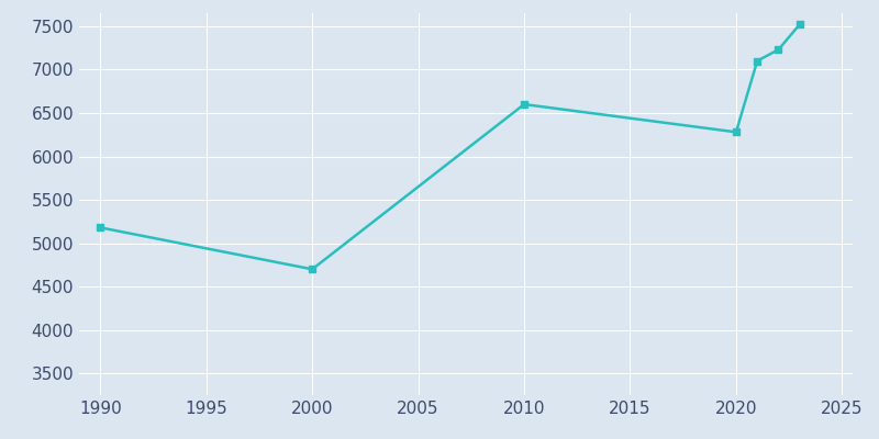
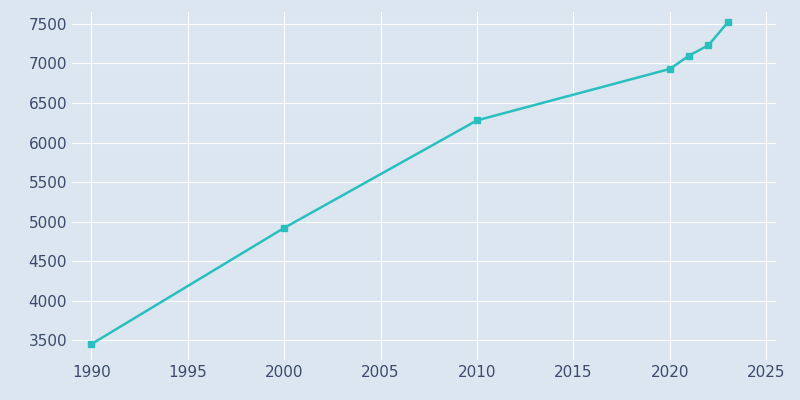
1990: 5180 -> 3450
2000: 4700 -> 4920
2010: 6600 -> 6280
2020: 6280 -> 6930
